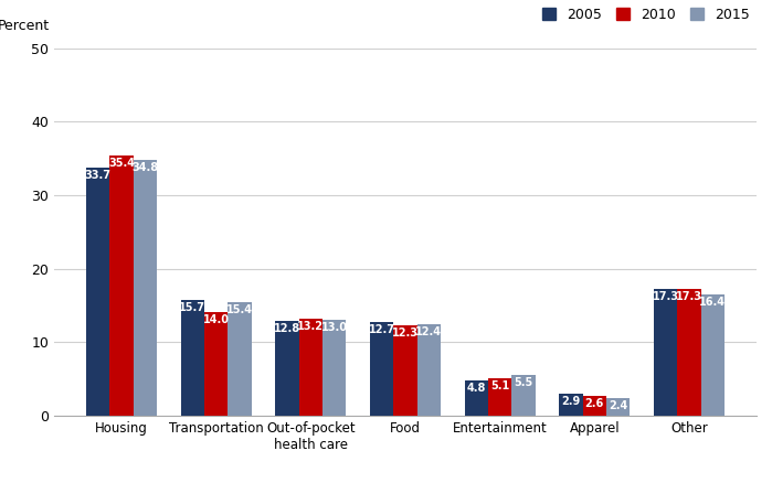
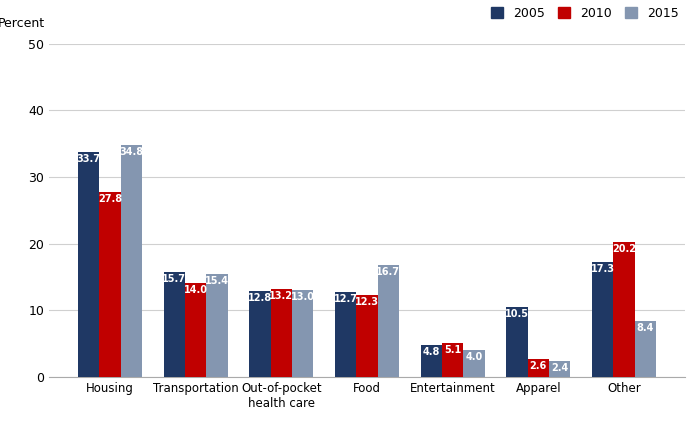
2010/Housing: 35.4 -> 27.8
2015/Food: 12.4 -> 16.7
2015/Entertainment: 5.5 -> 4.0
2005/Apparel: 2.9 -> 10.5
2010/Other: 17.3 -> 20.2
2015/Other: 16.4 -> 8.4
